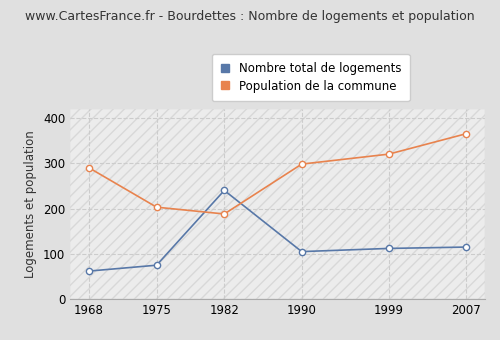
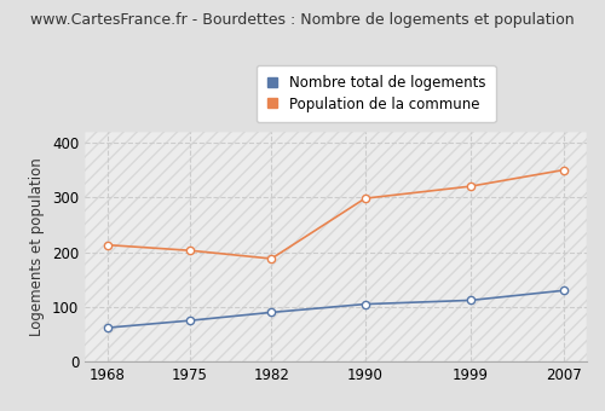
Population de la commune/1968: 290 -> 213
Nombre total de logements/1982: 240 -> 90
Nombre total de logements/2007: 115 -> 130
Population de la commune/2007: 365 -> 350
